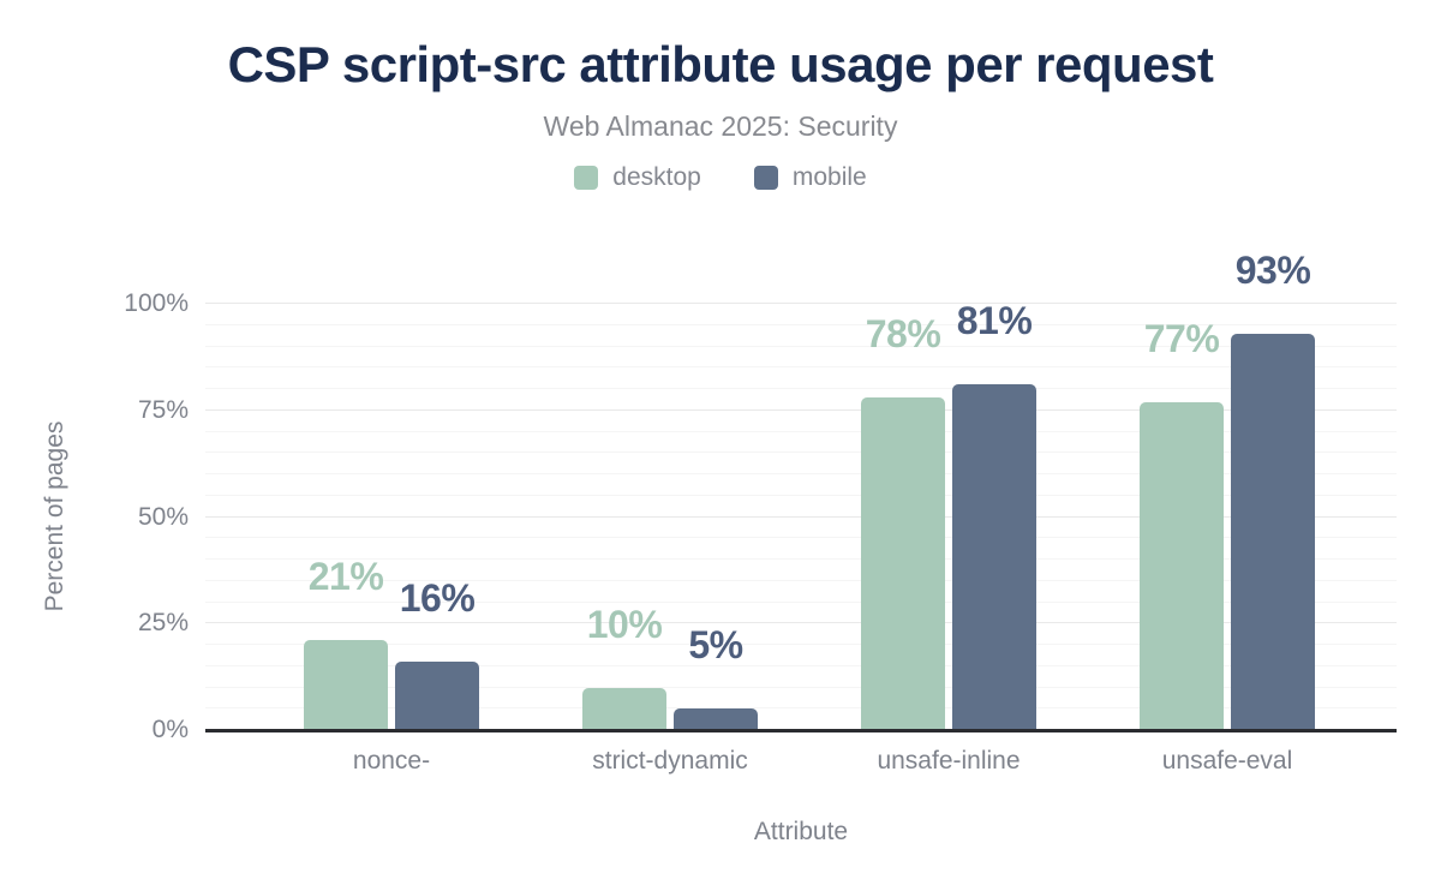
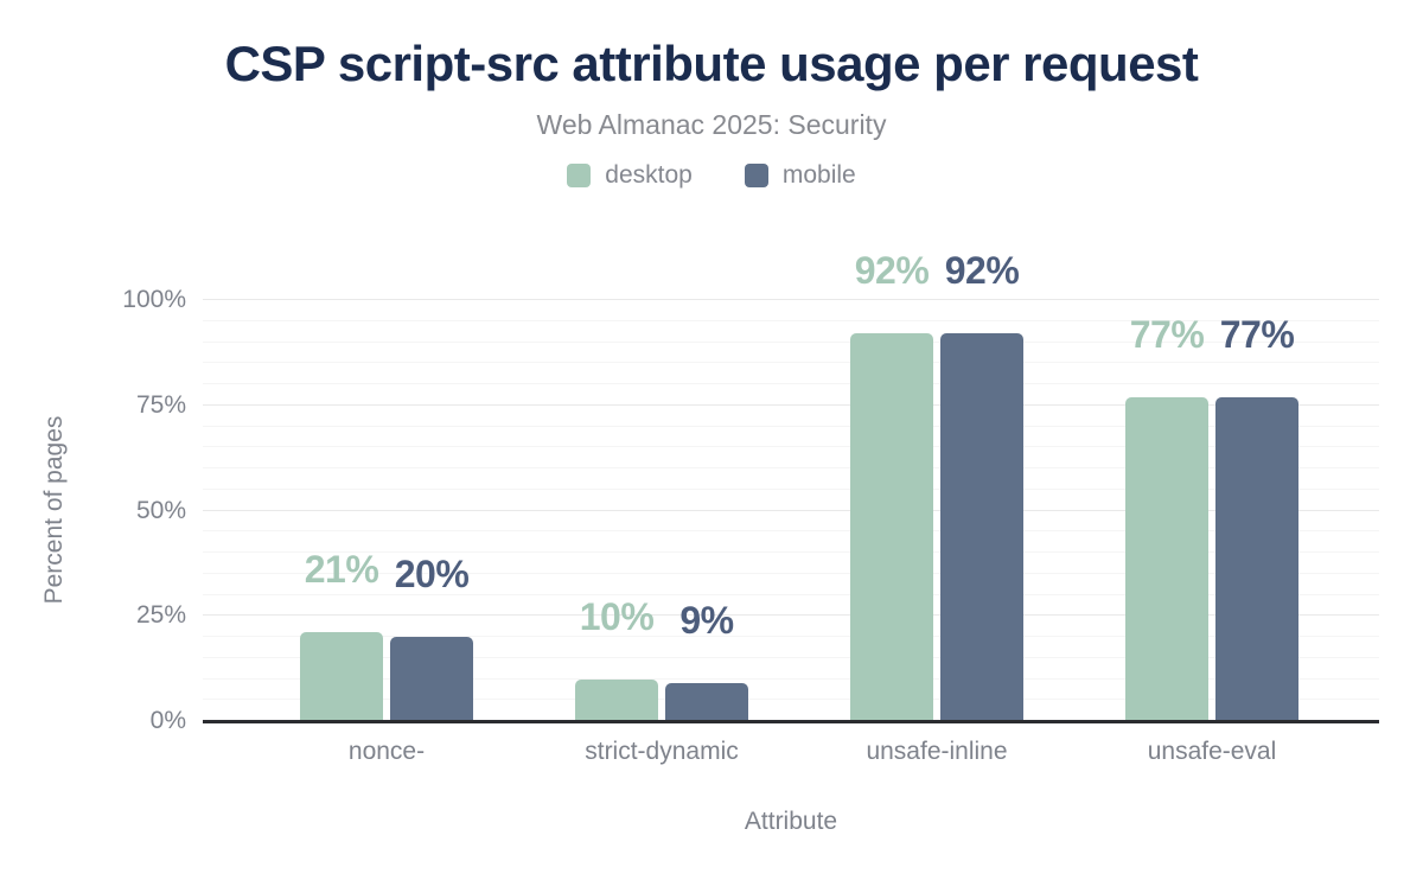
mobile/nonce-: 16% -> 20%
mobile/strict-dynamic: 5% -> 9%
desktop/unsafe-inline: 78% -> 92%
mobile/unsafe-inline: 81% -> 92%
mobile/unsafe-eval: 93% -> 77%
